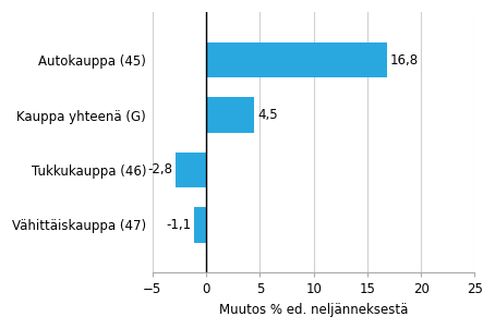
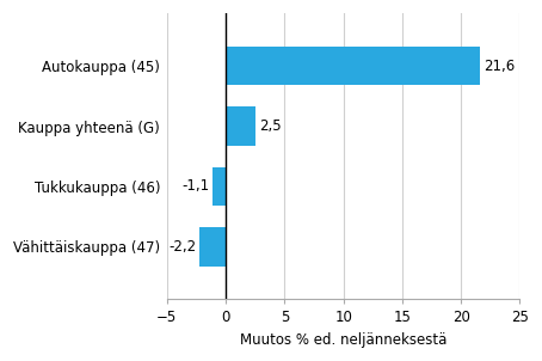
Autokauppa (45): 16,8 -> 21,6
Kauppa yhteenä (G): 4,5 -> 2,5
Tukkukauppa (46): -2,8 -> -1,1
Vähittäiskauppa (47): -1,1 -> -2,2
